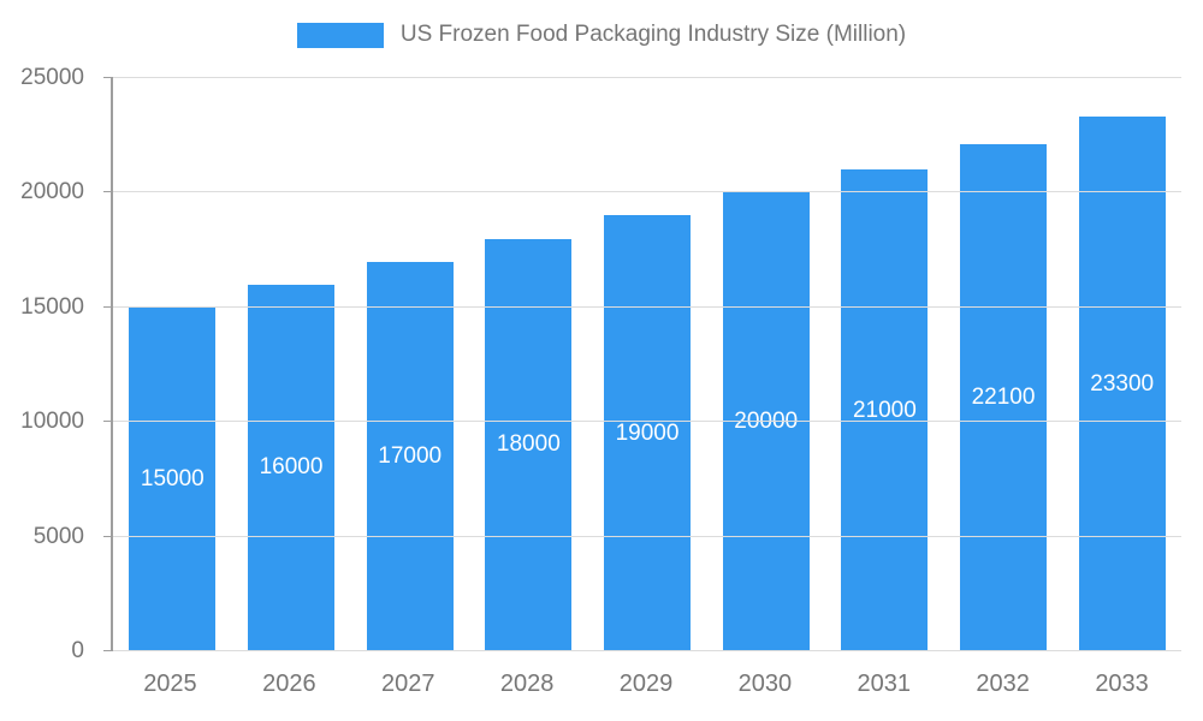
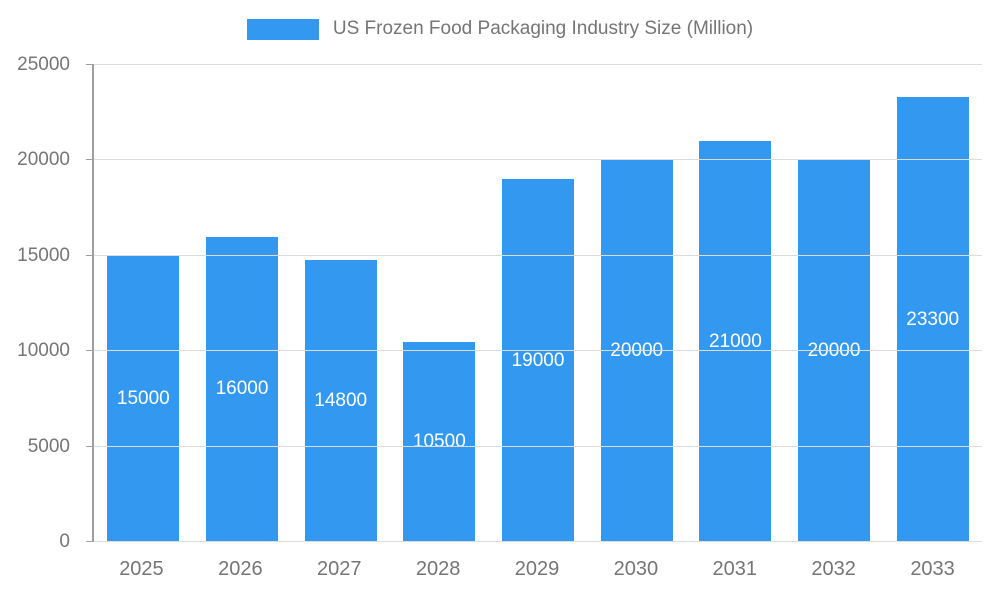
2027: 17000 -> 14800
2028: 18000 -> 10500
2032: 22100 -> 20000
